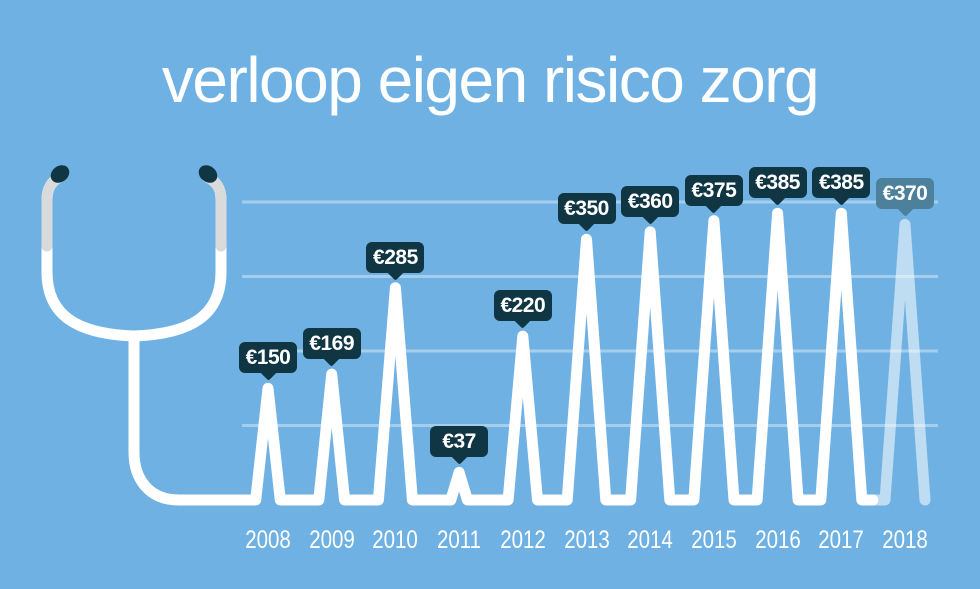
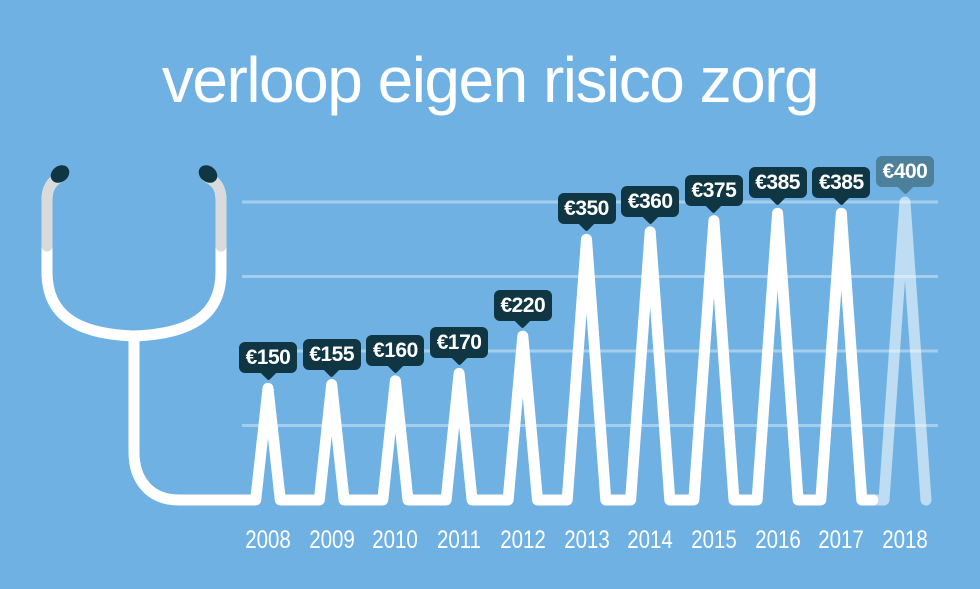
2009: €169 -> €155
2010: €285 -> €160
2011: €37 -> €170
2018: €370 -> €400
